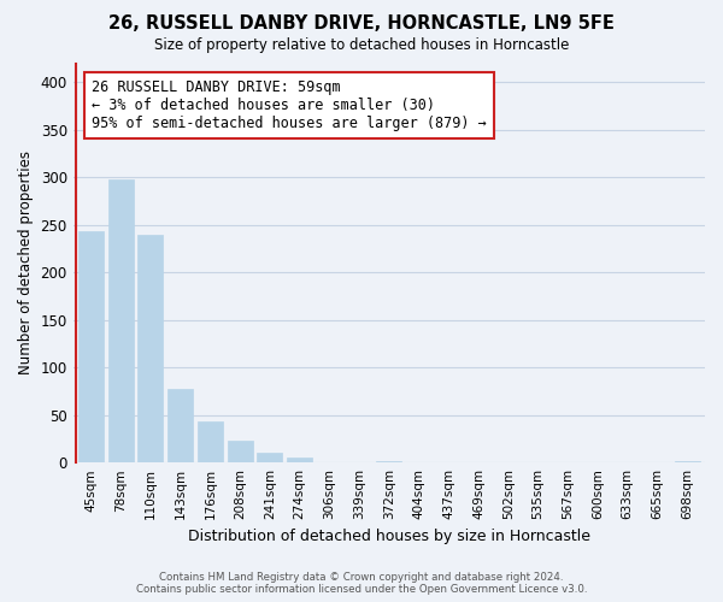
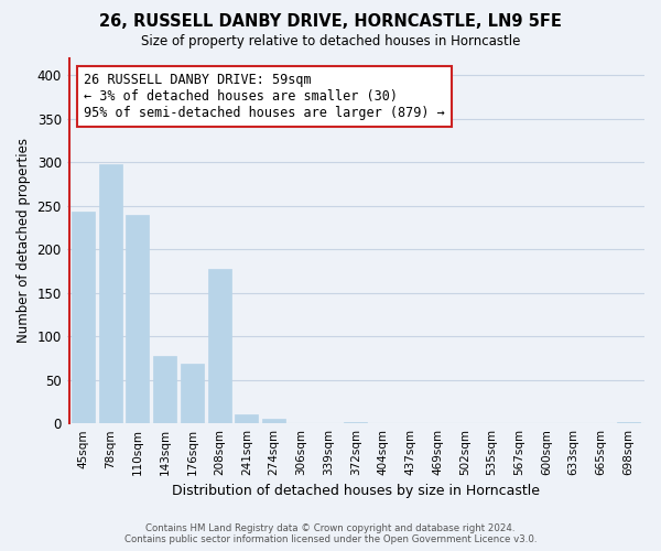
176sqm: 43 -> 68
208sqm: 23 -> 178
